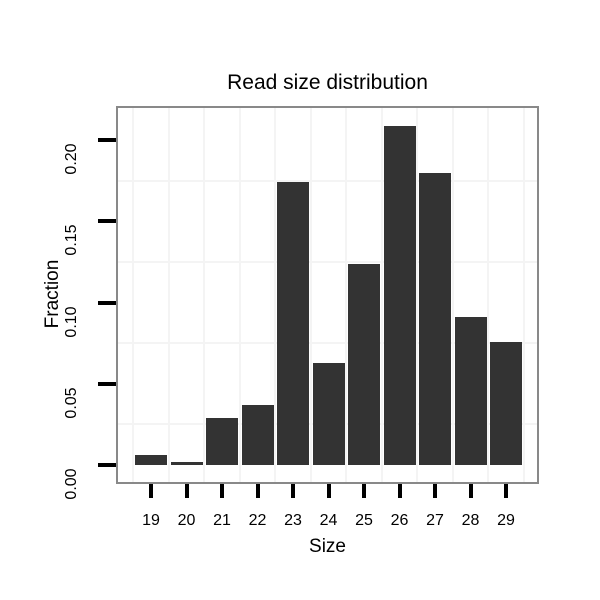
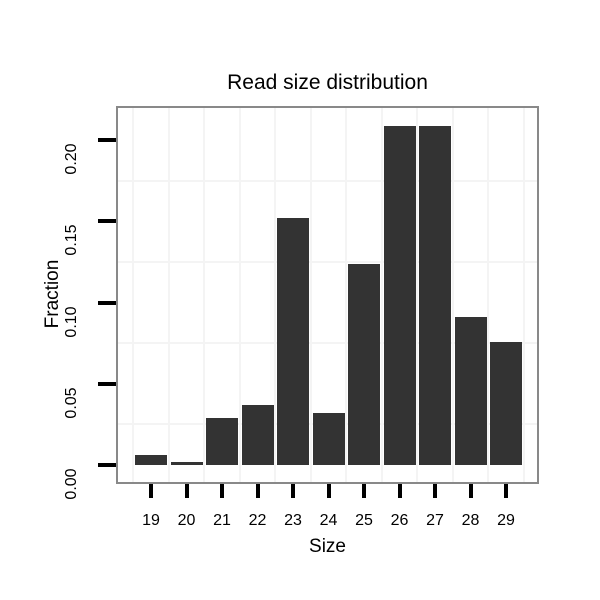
23: 0.174 -> 0.152
24: 0.063 -> 0.032
27: 0.180 -> 0.209
